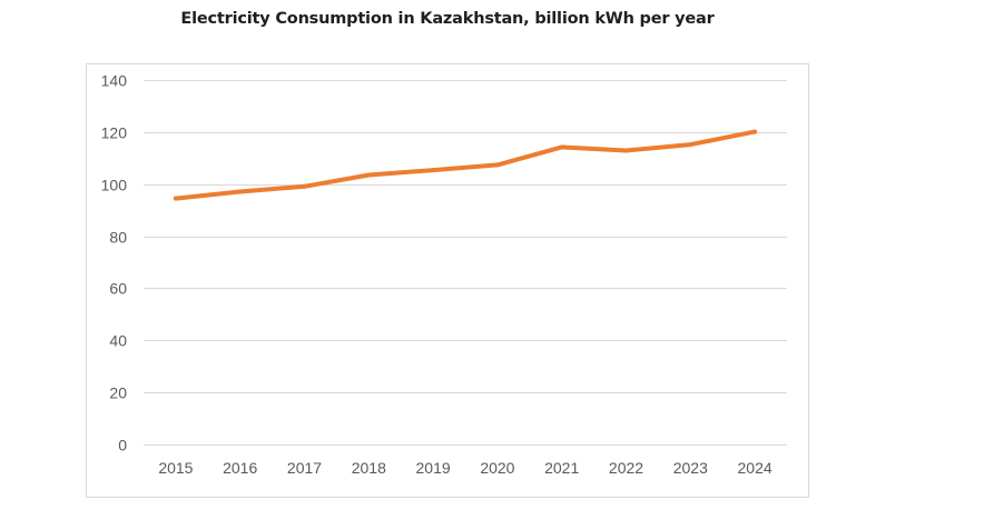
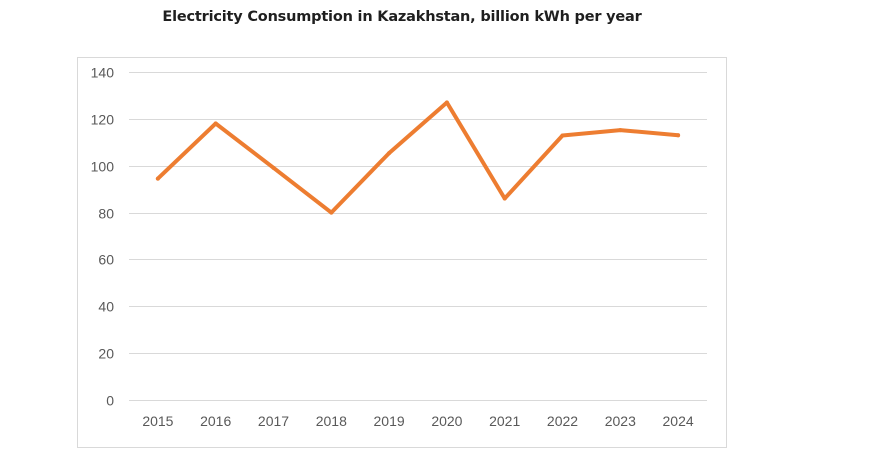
2016: 97 -> 118
2018: 104 -> 80
2020: 107 -> 127
2021: 114 -> 86
2024: 120 -> 113
